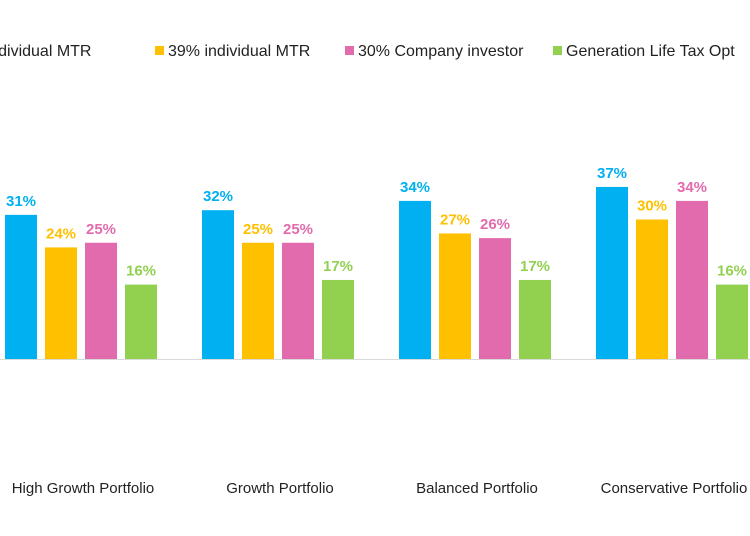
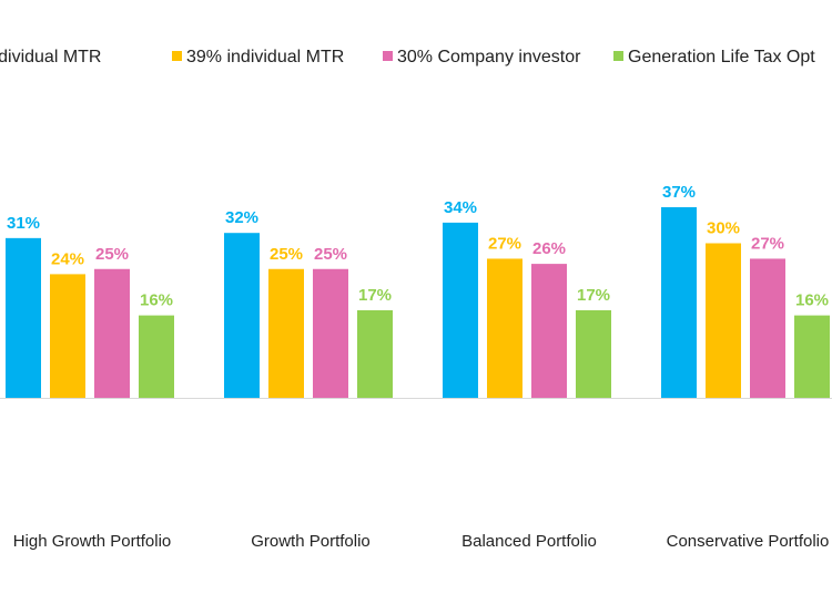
30% Company investor/Conservative Portfolio: 34% -> 27%
